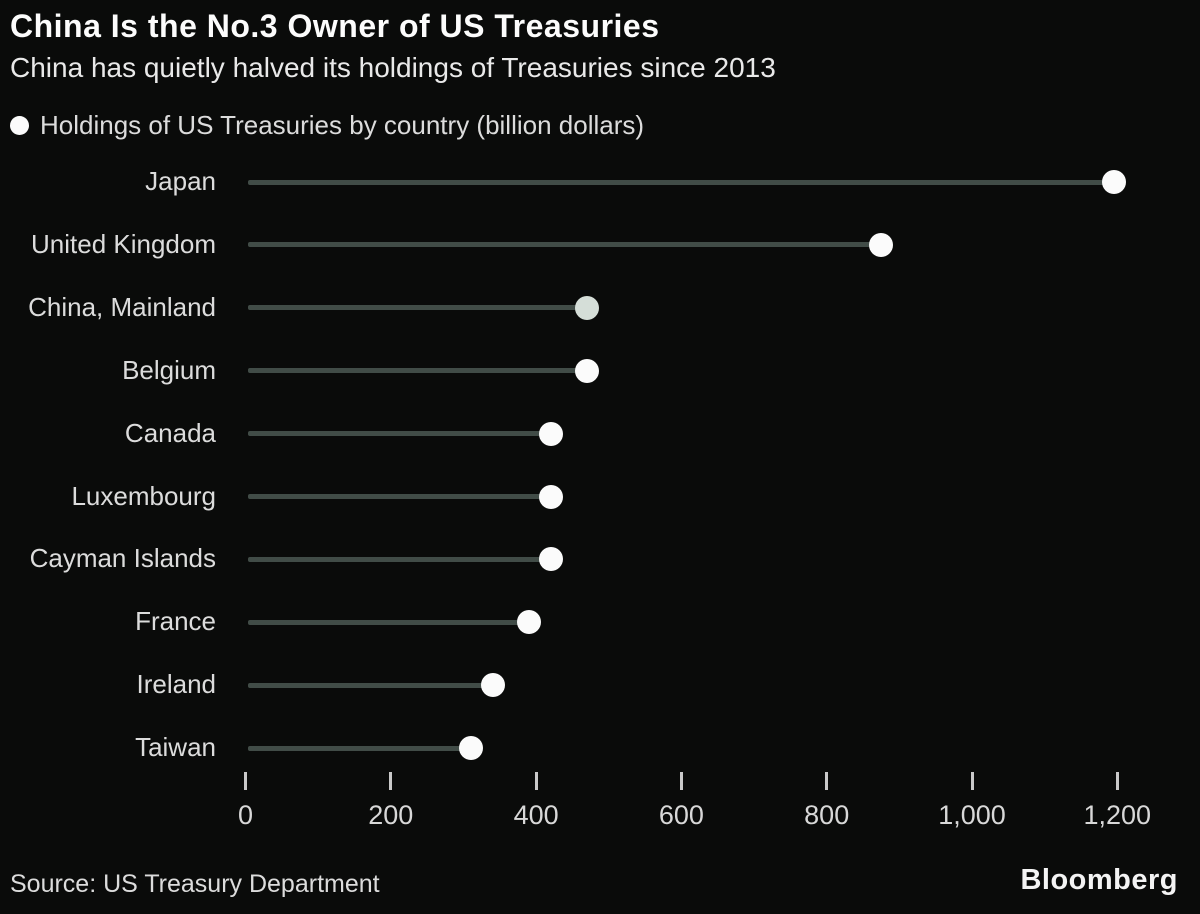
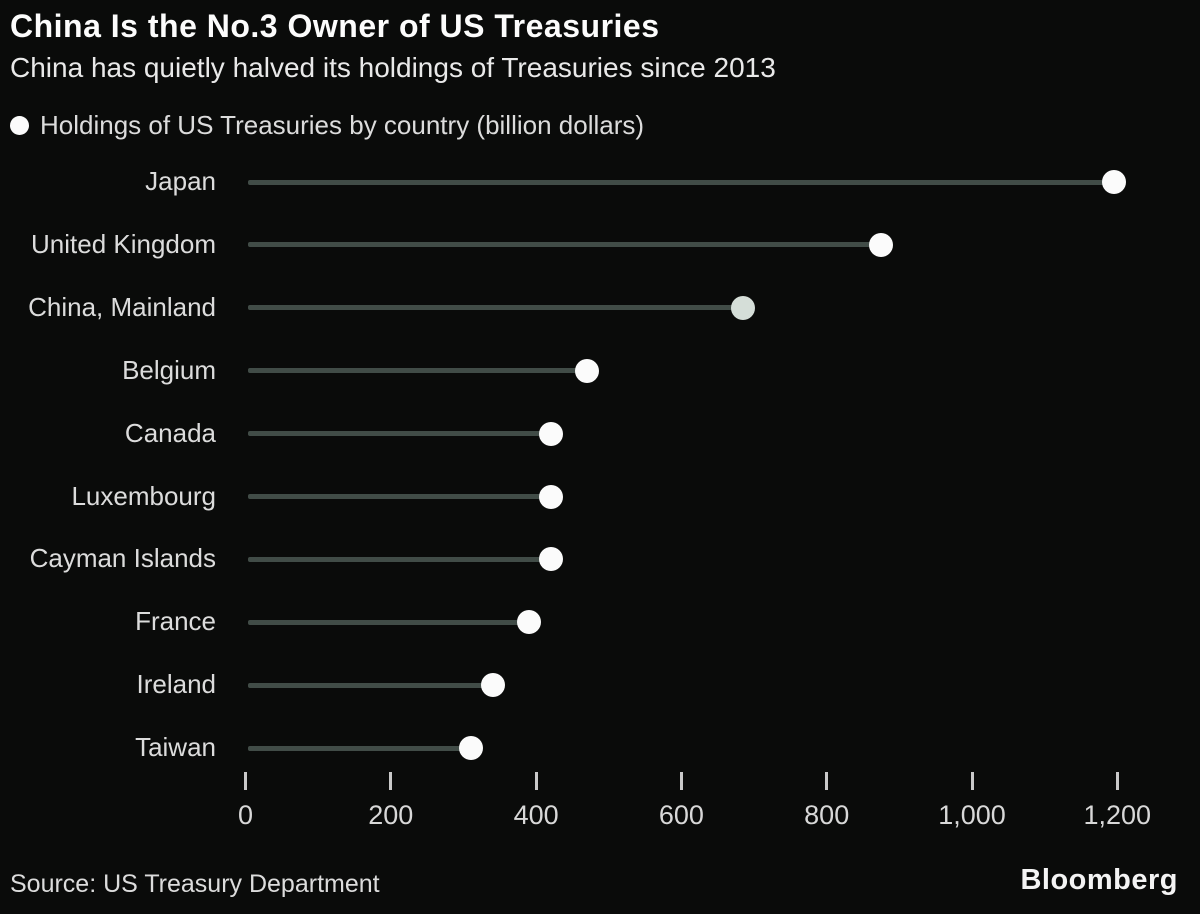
China, Mainland: 470 -> 680
